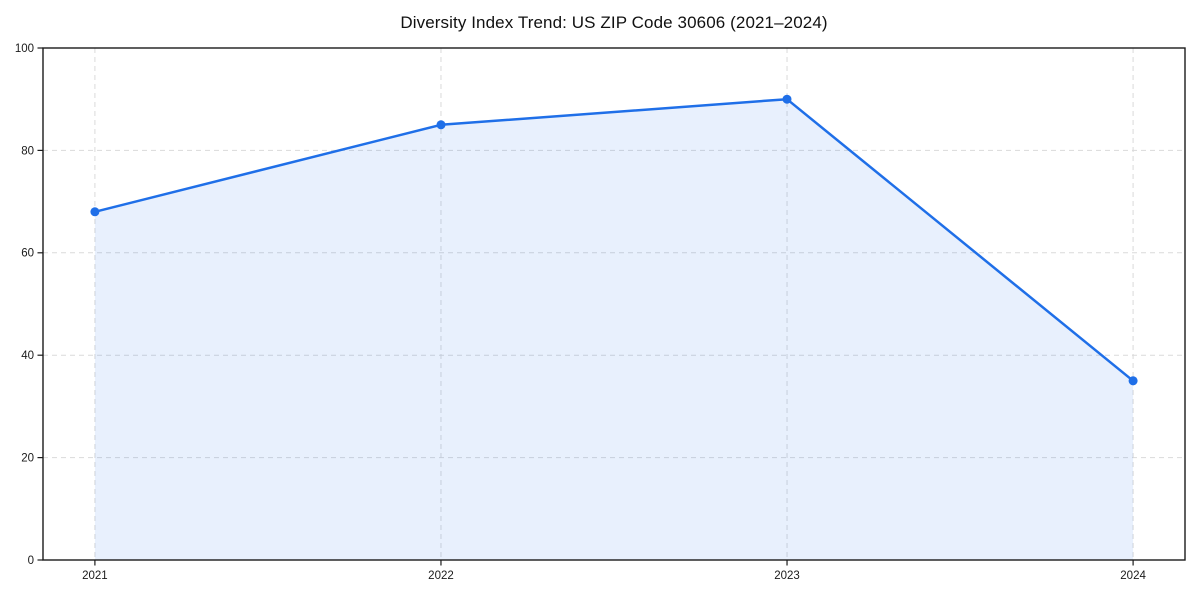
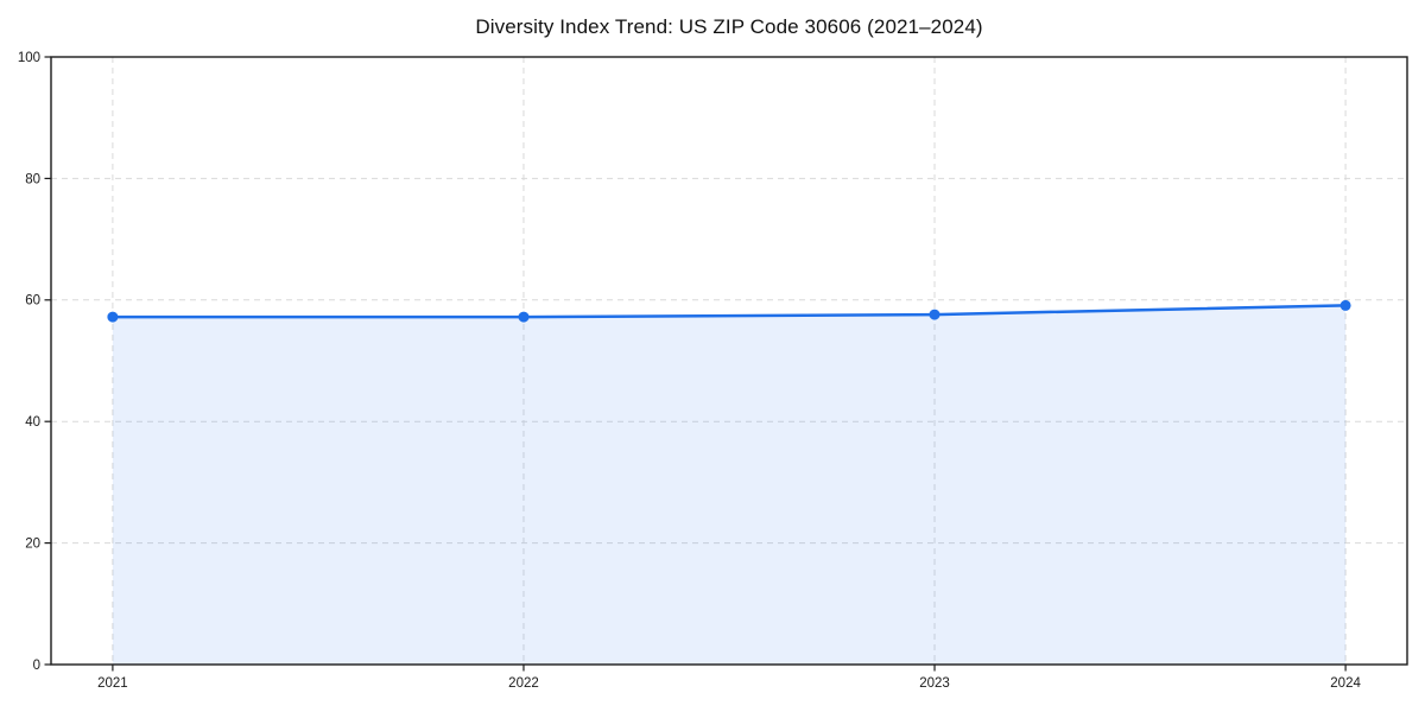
2021: 68 -> 57
2022: 85 -> 57
2023: 90 -> 58
2024: 35 -> 59
